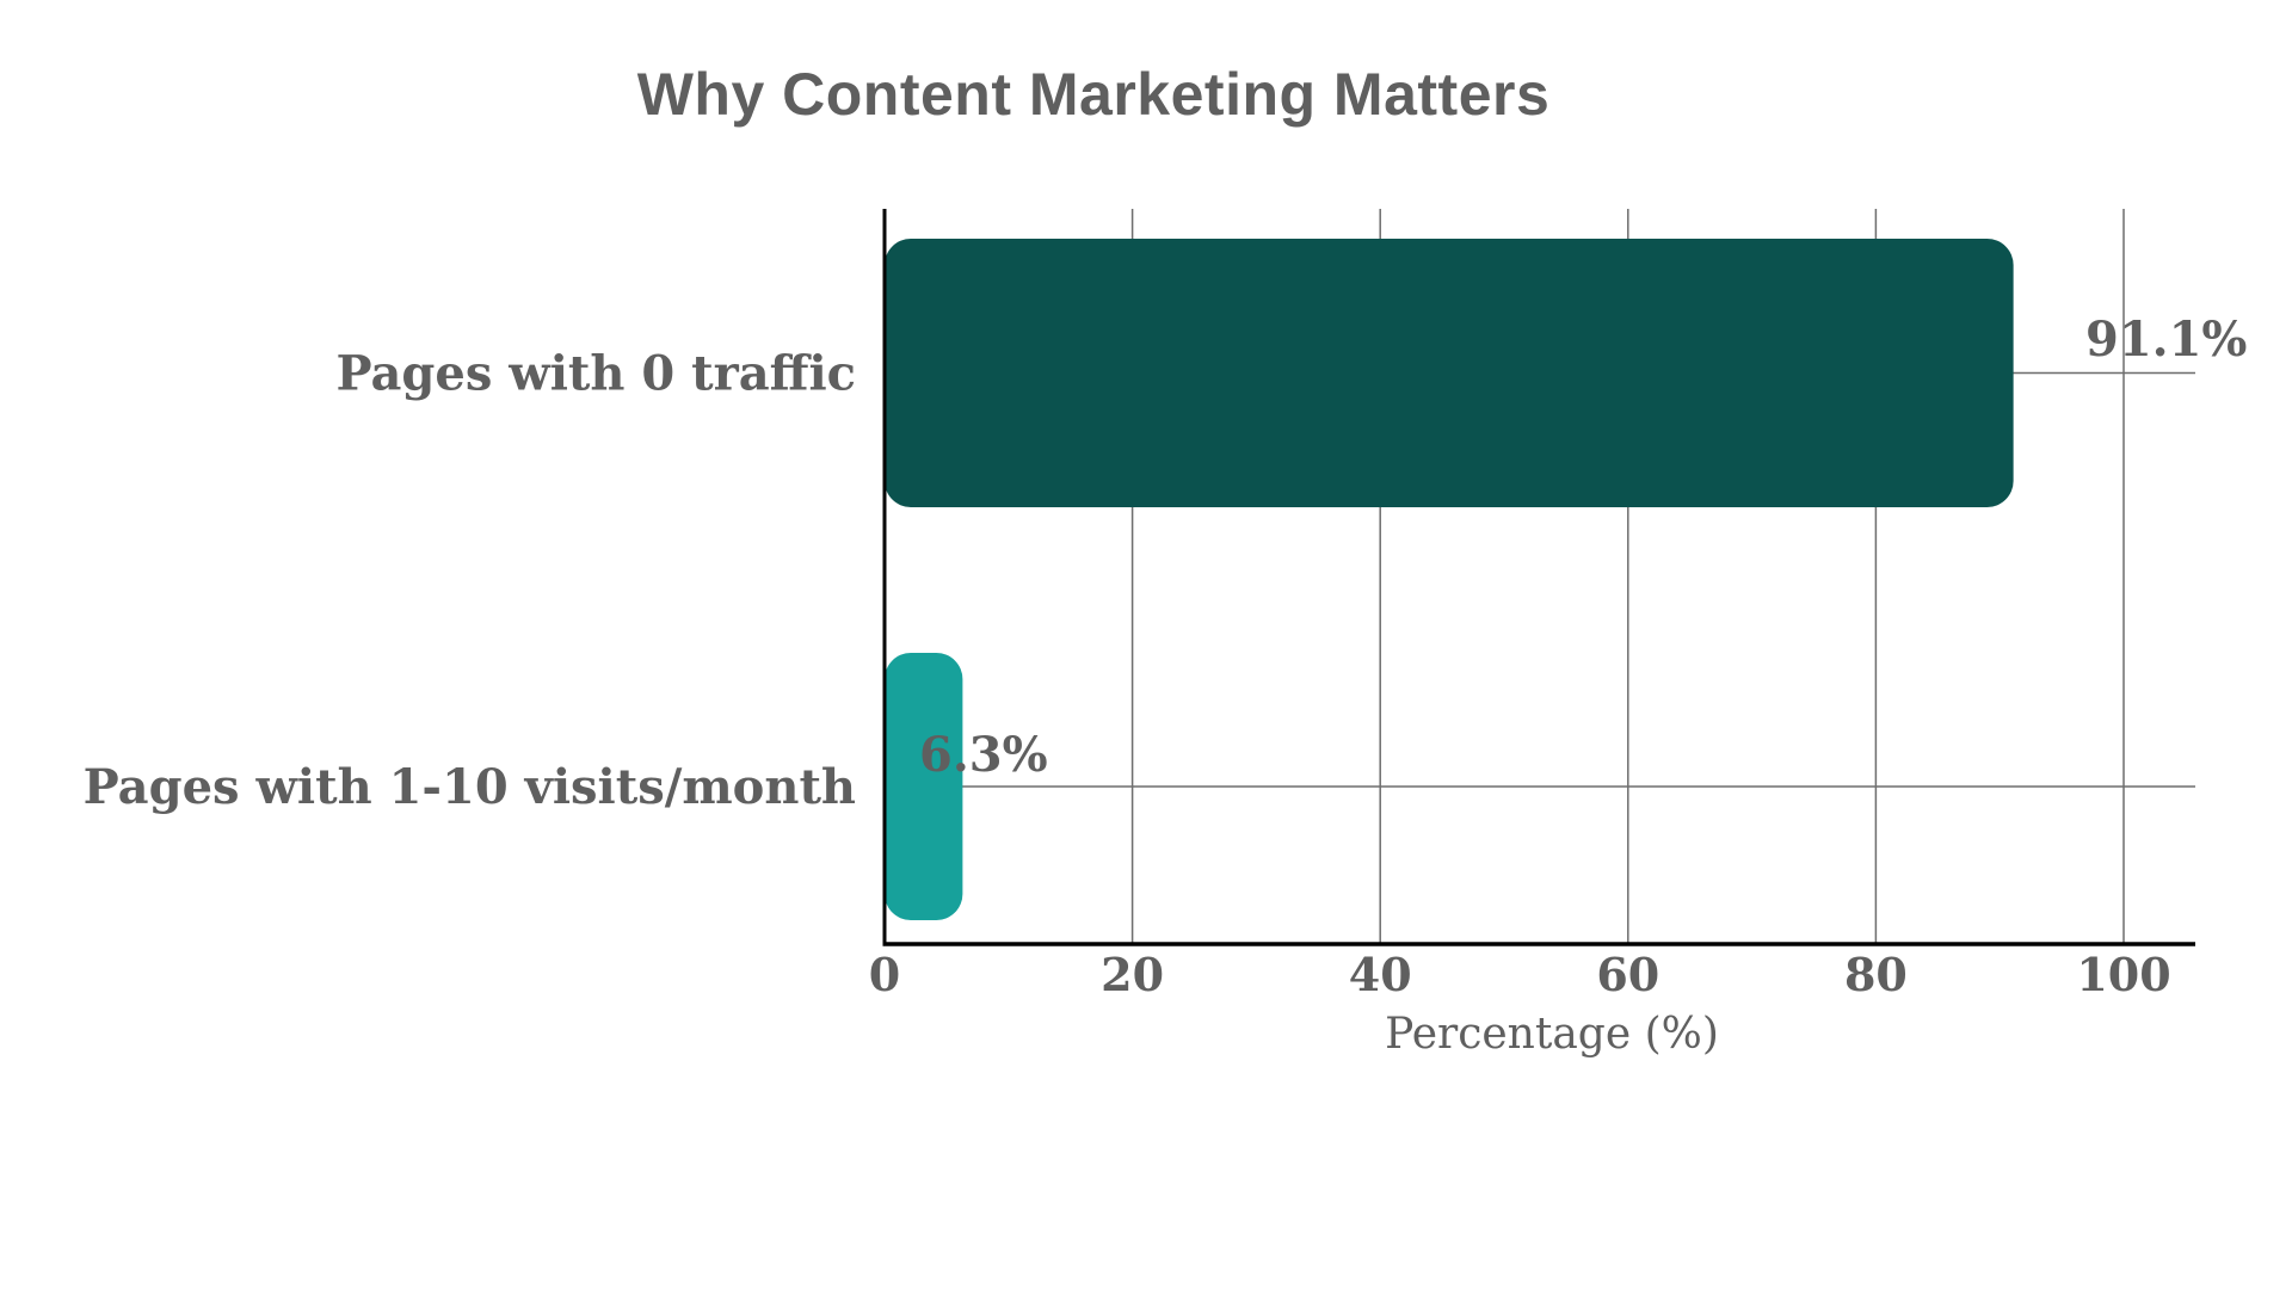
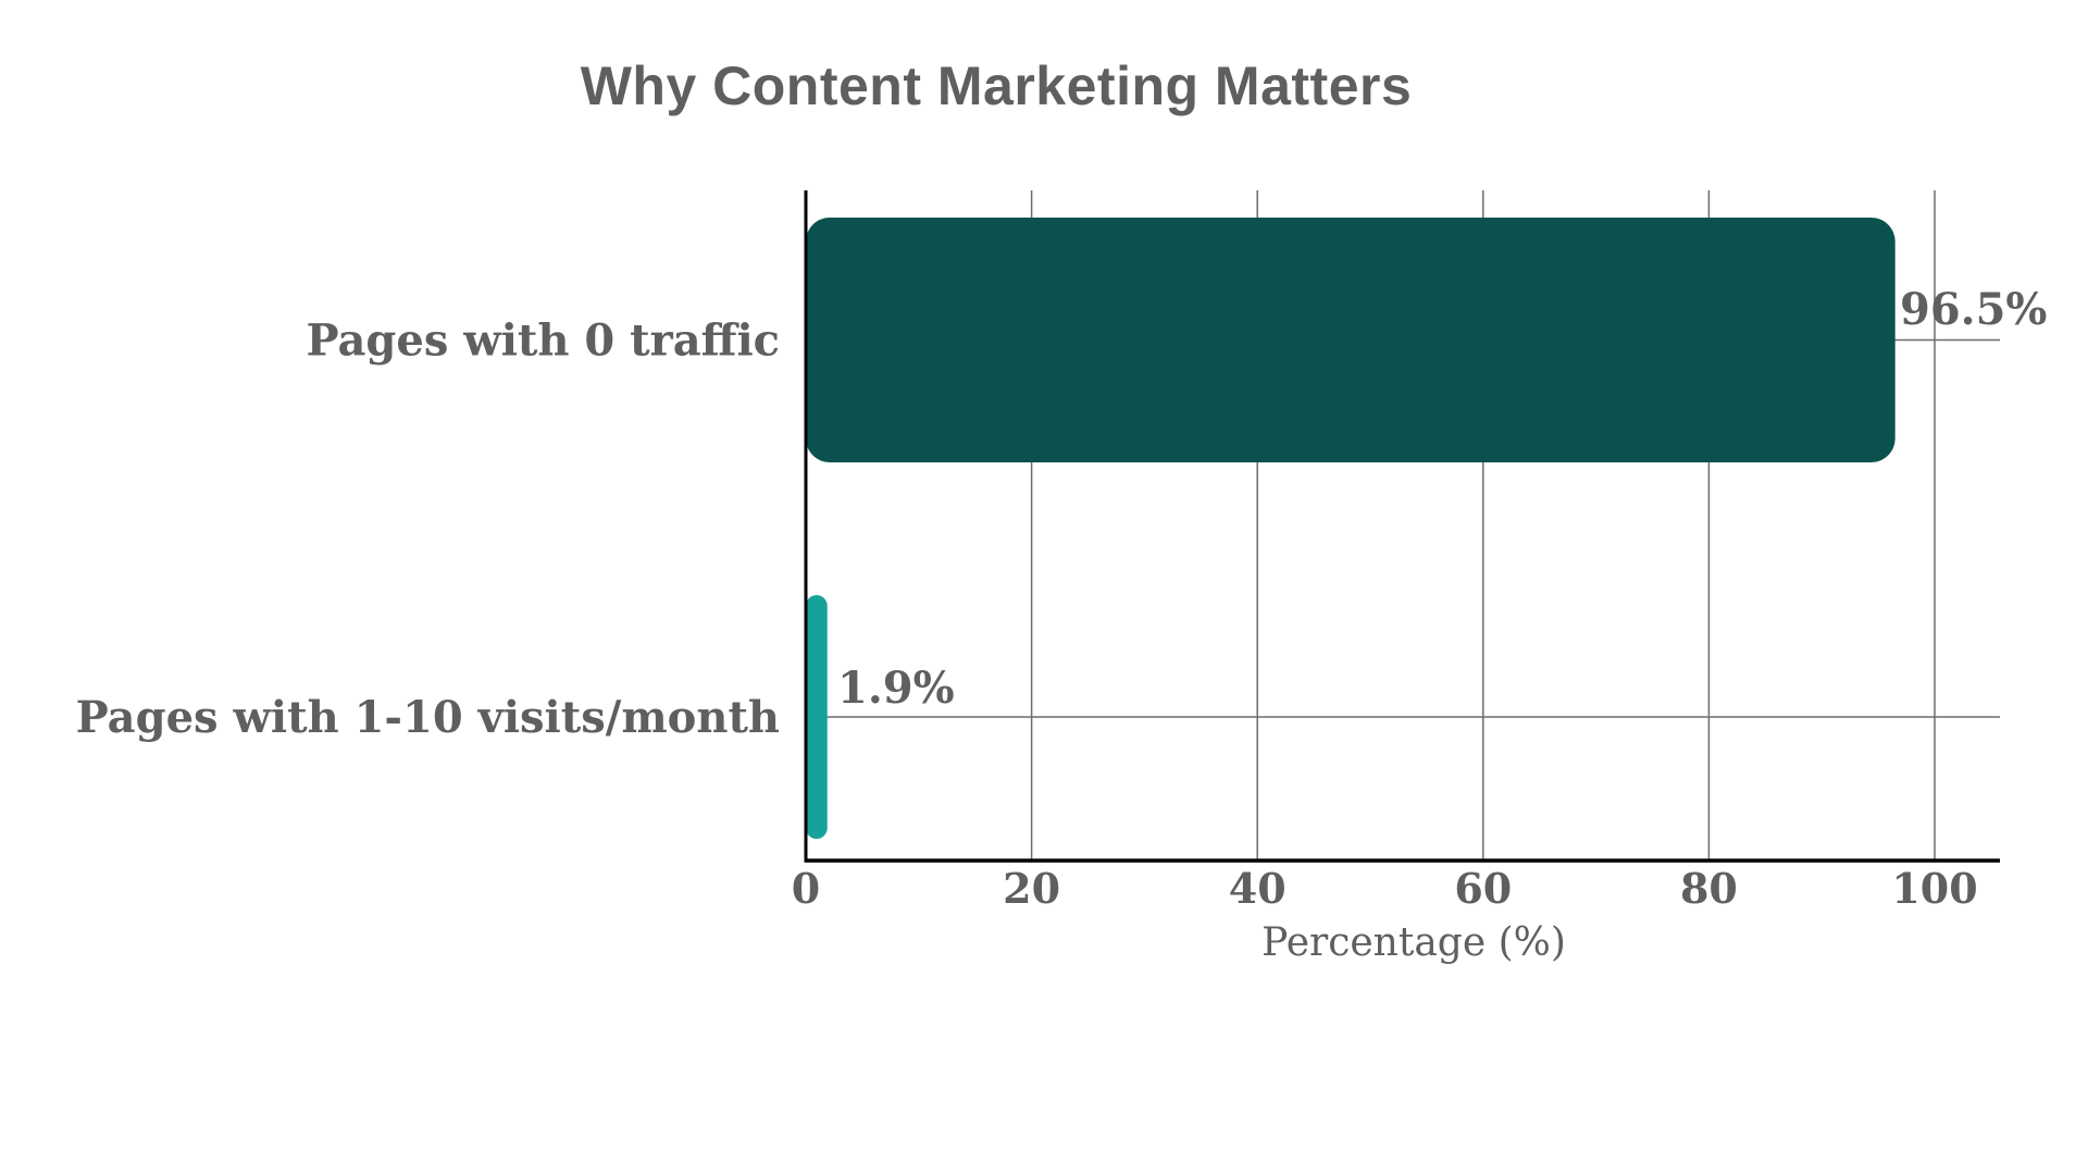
Pages with 0 traffic: 91.1% -> 96.5%
Pages with 1-10 visits/month: 6.3% -> 1.9%
